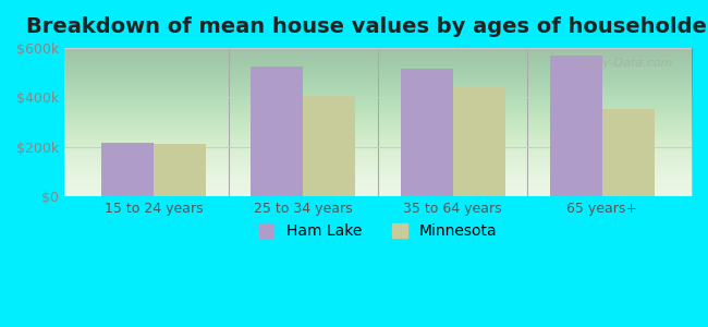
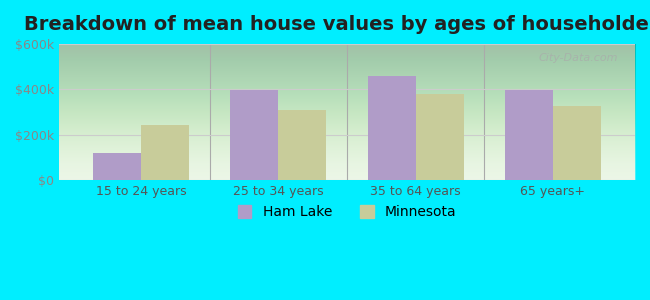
Ham Lake/15 to 24 years: $215k -> $120k
Minnesota/15 to 24 years: $210k -> $245k
Ham Lake/25 to 34 years: $525k -> $395k
Minnesota/25 to 34 years: $405k -> $310k
Ham Lake/35 to 64 years: $515k -> $460k
Minnesota/35 to 64 years: $445k -> $380k
Ham Lake/65 years+: $570k -> $395k
Minnesota/65 years+: $355k -> $325k
